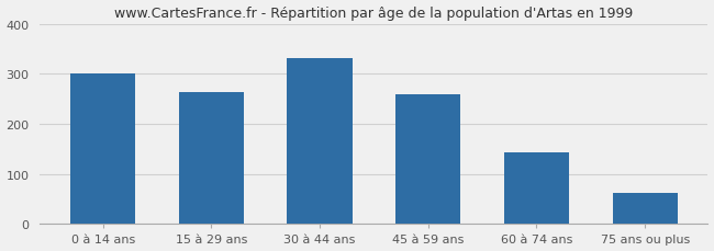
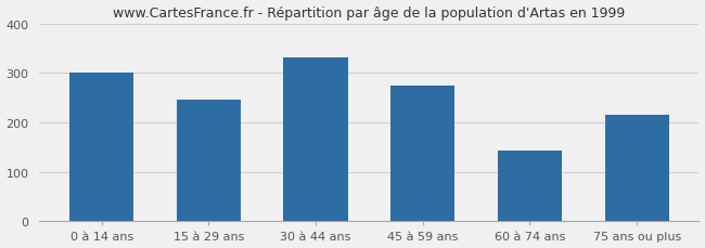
15 à 29 ans: 263 -> 245
45 à 59 ans: 258 -> 275
75 ans ou plus: 63 -> 215
